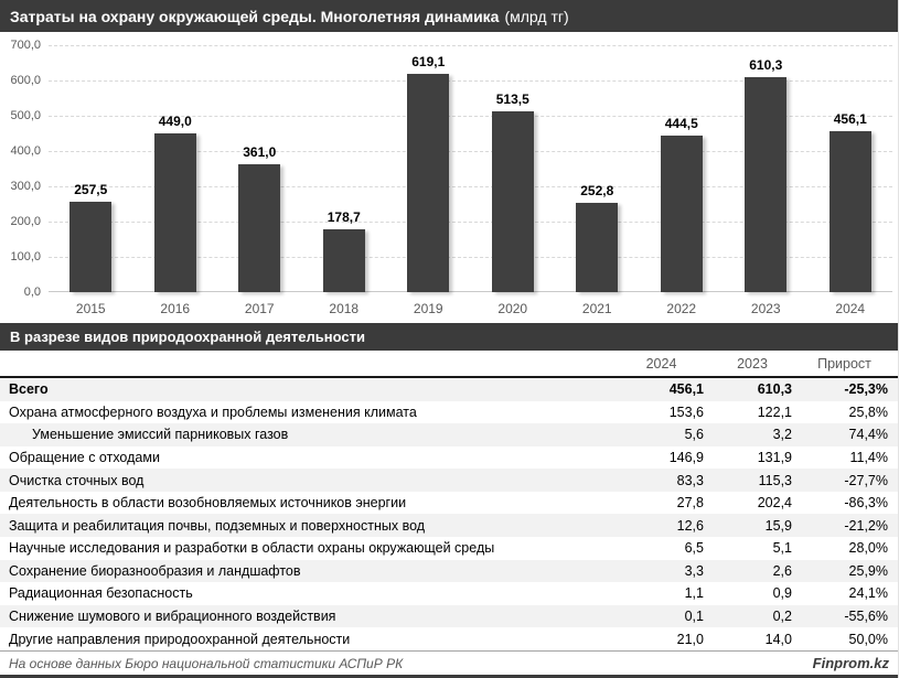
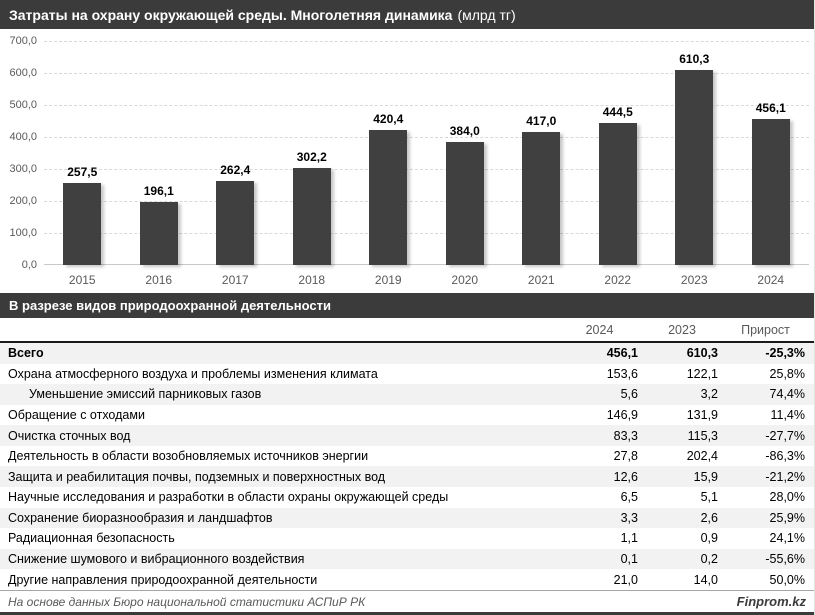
2016: 449,0 -> 196,1
2017: 361,0 -> 262,4
2018: 178,7 -> 302,2
2019: 619,1 -> 420,4
2020: 513,5 -> 384,0
2021: 252,8 -> 417,0
